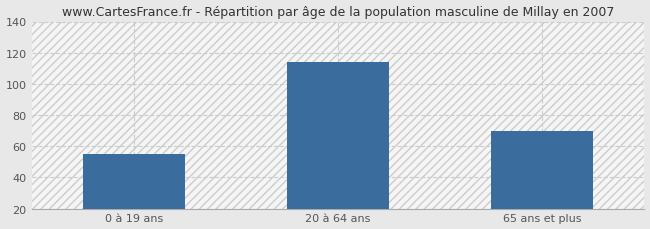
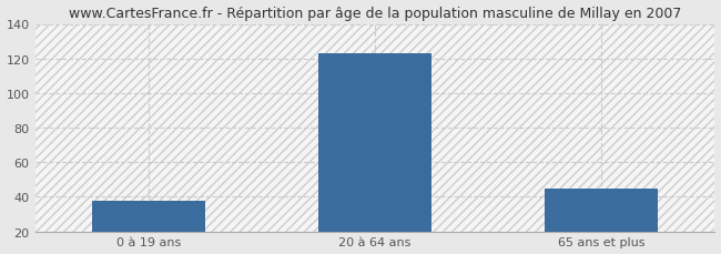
0 à 19 ans: 55 -> 38
20 à 64 ans: 114 -> 123
65 ans et plus: 70 -> 45
